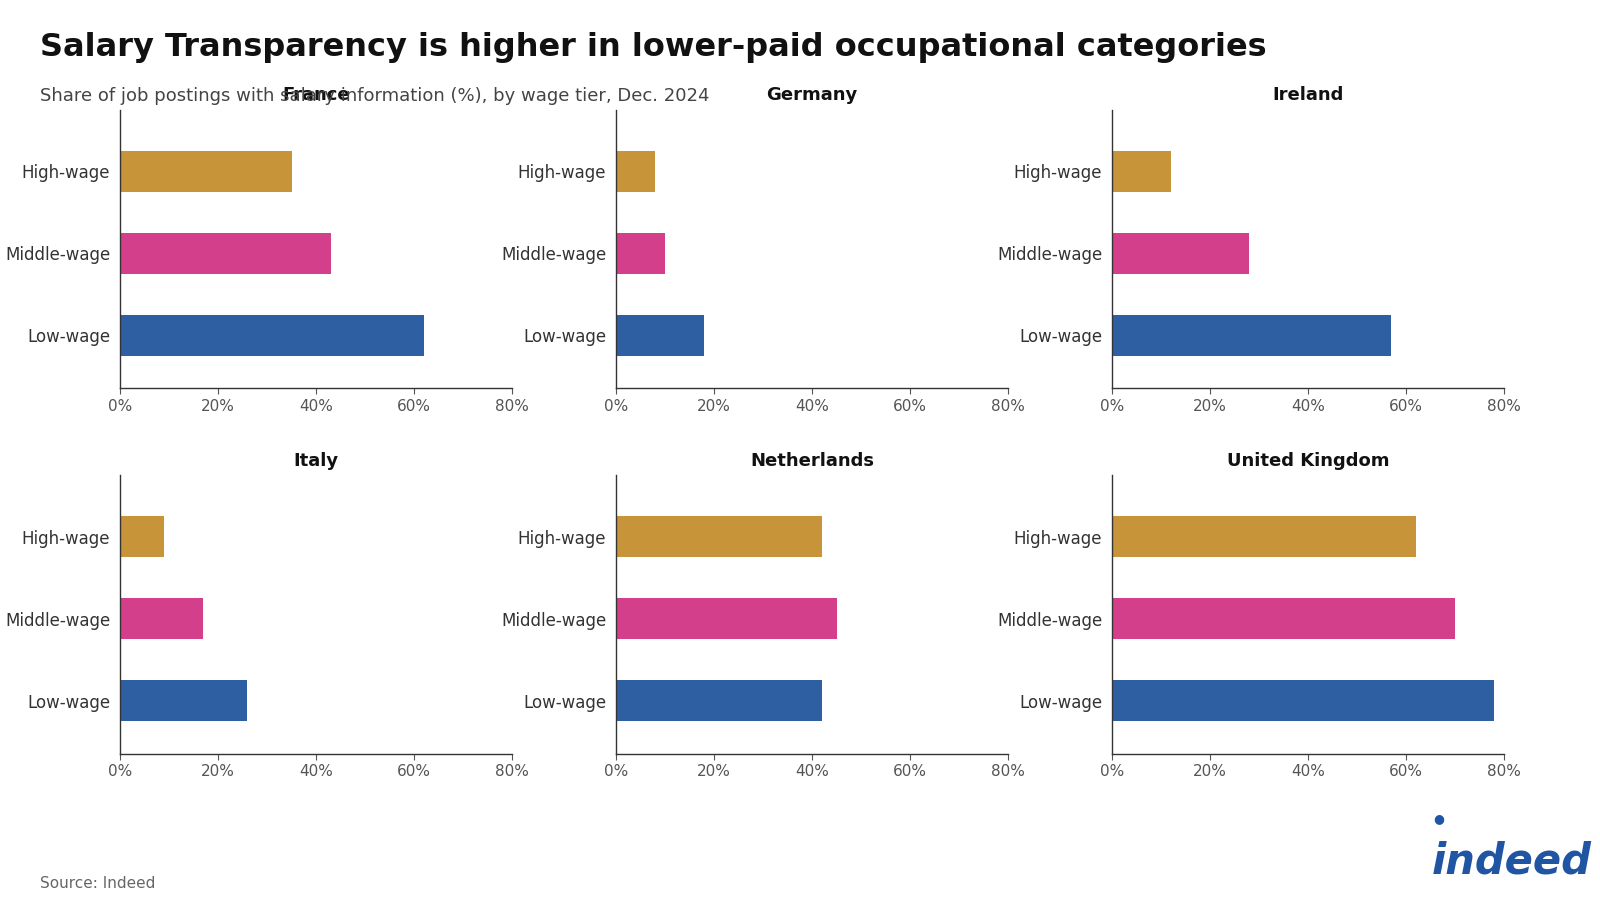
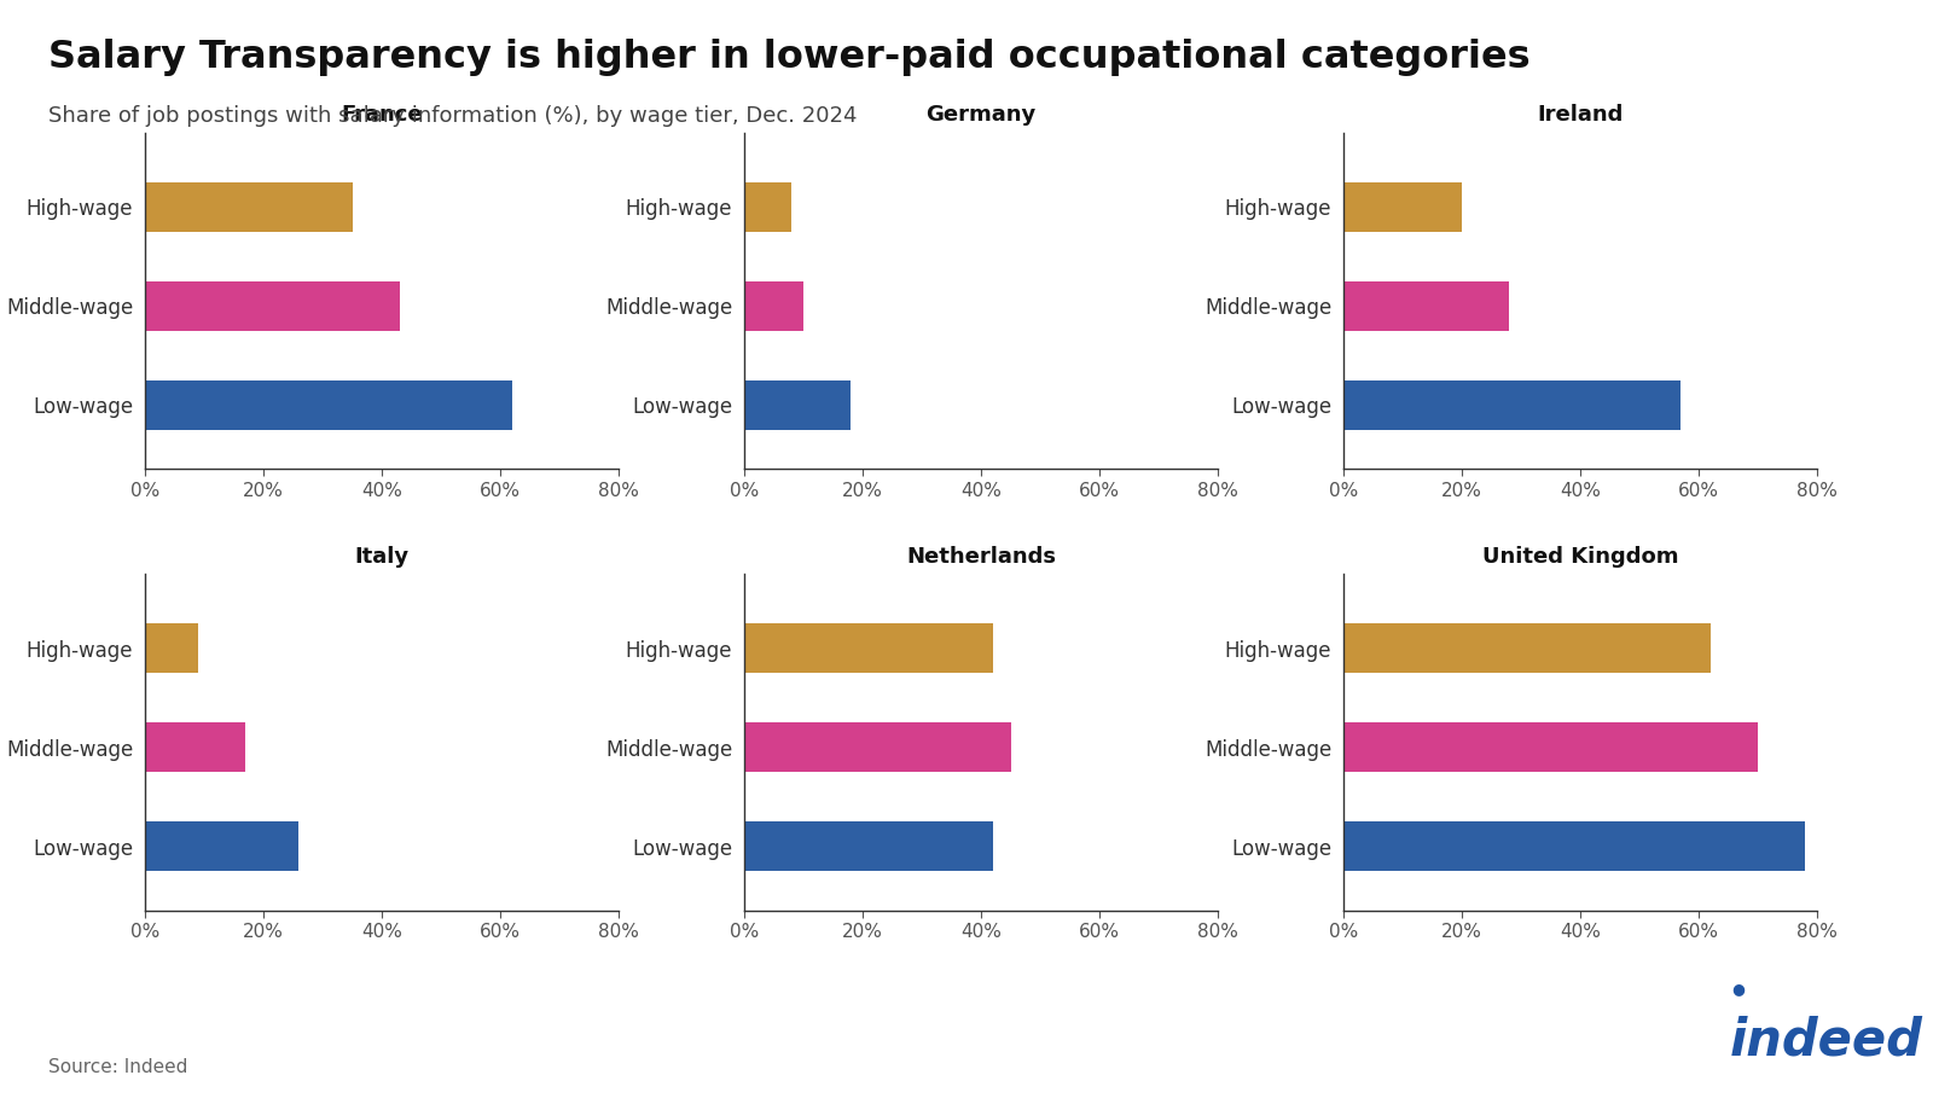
Ireland/High-wage: 12% -> 20%
